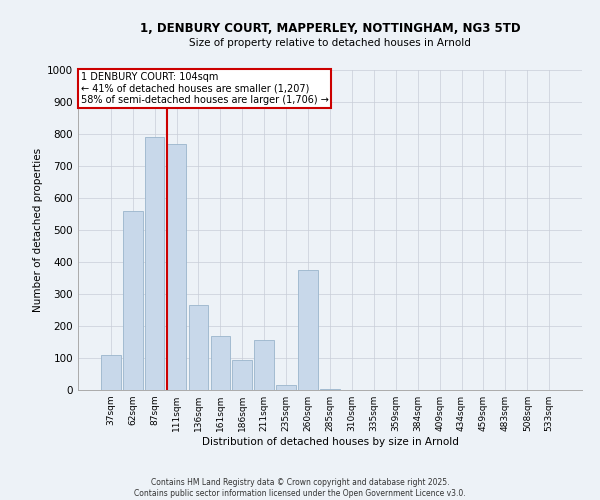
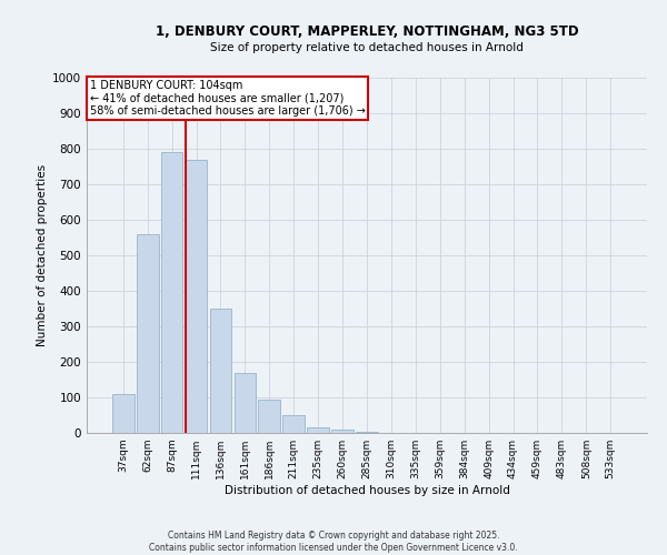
136sqm: 265 -> 350
211sqm: 155 -> 50
260sqm: 375 -> 8
